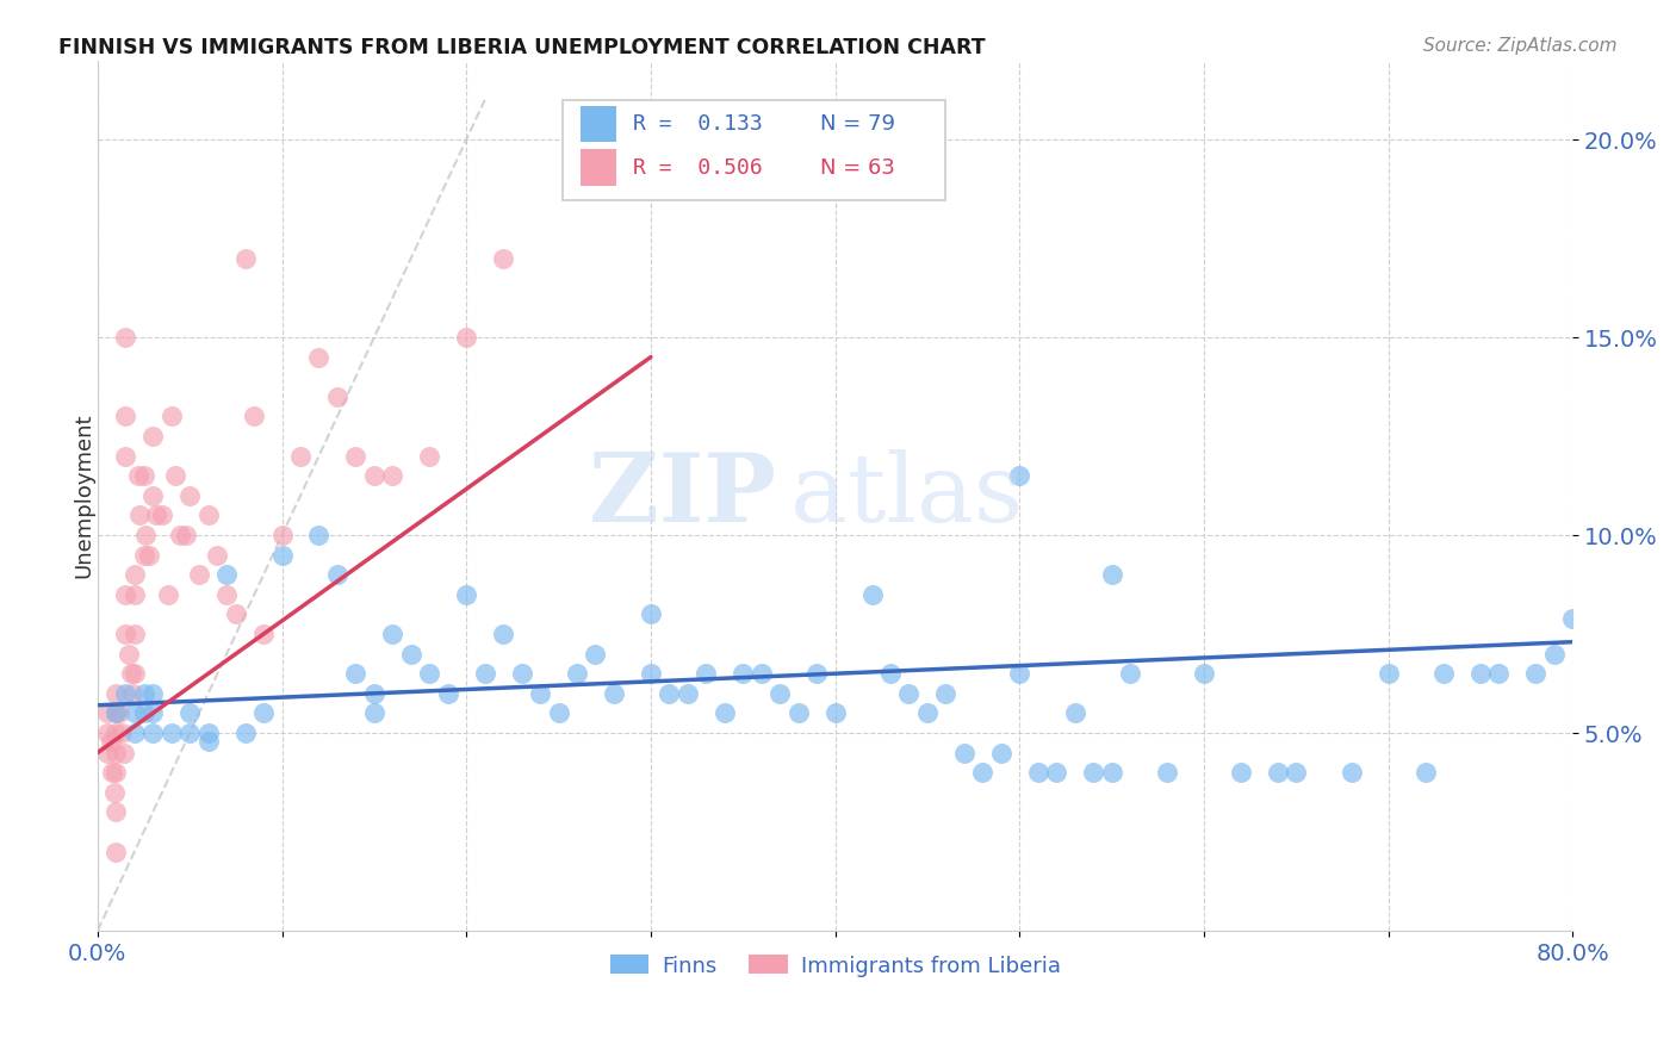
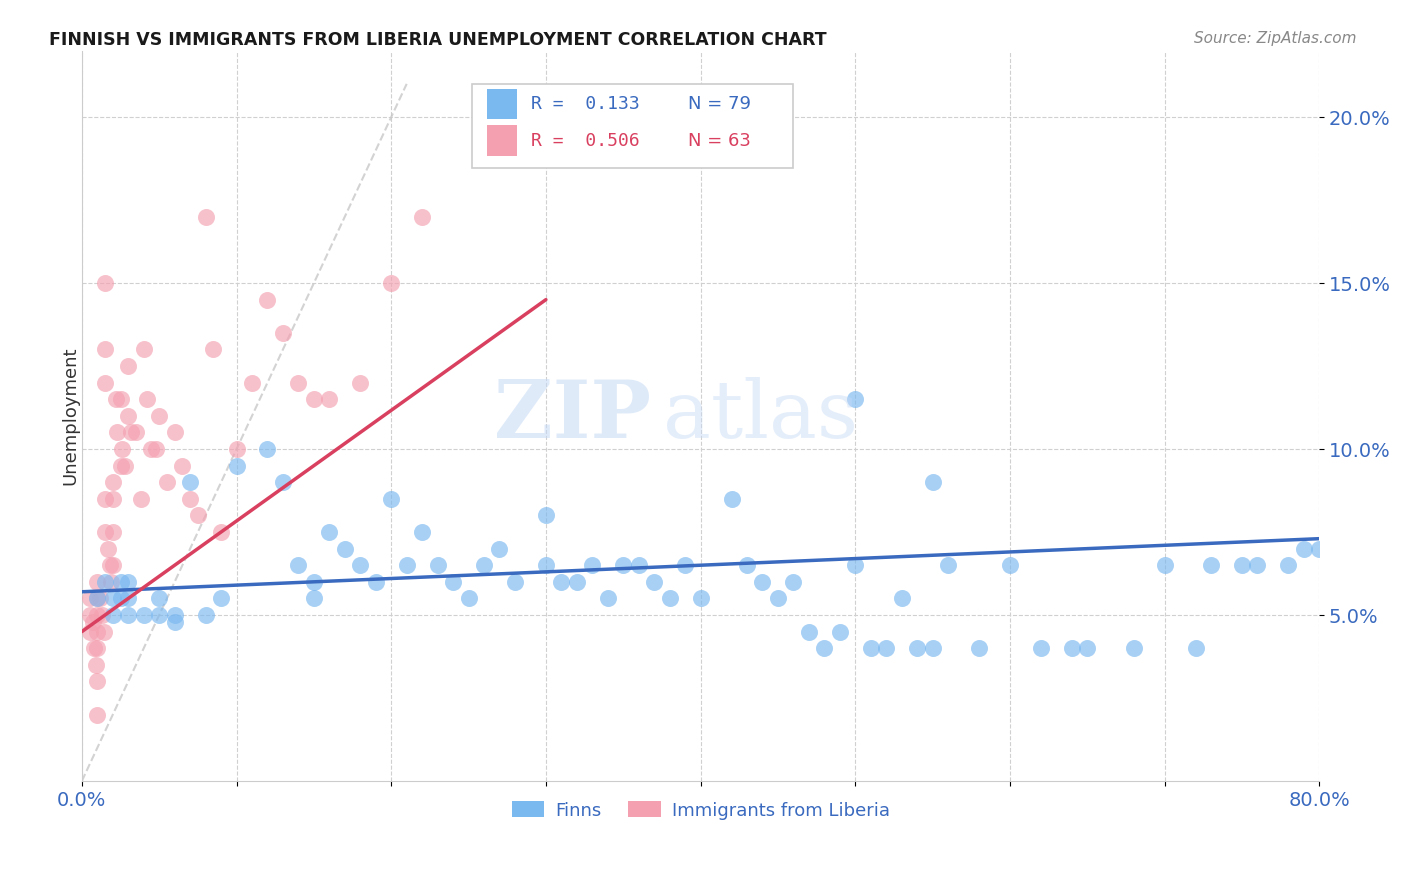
Finns/80.0%: 7.9% -> 7.0%
